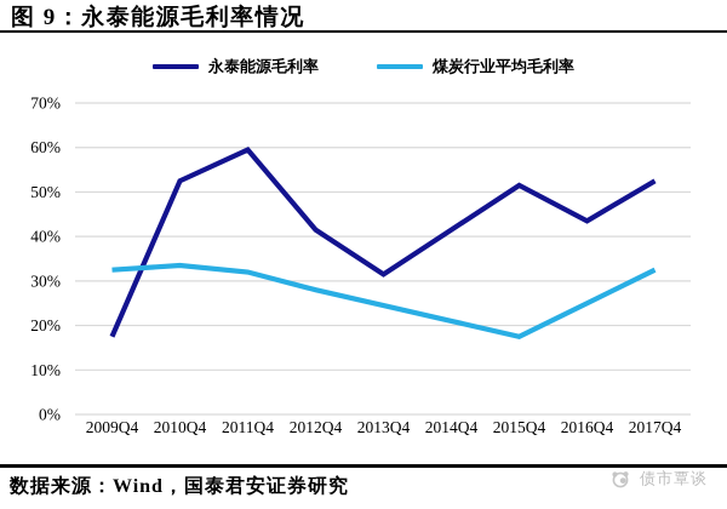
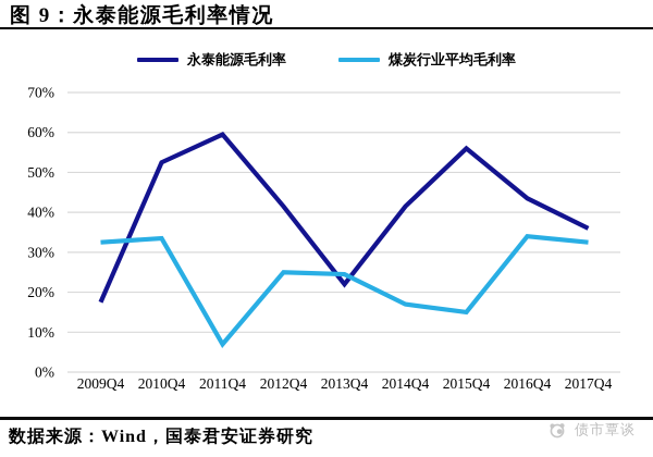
煤炭行业平均毛利率/2011Q4: 32% -> 7%
煤炭行业平均毛利率/2012Q4: 28% -> 25%
永泰能源毛利率/2013Q4: 32% -> 22%
煤炭行业平均毛利率/2014Q4: 21% -> 17%
永泰能源毛利率/2015Q4: 52% -> 56%
煤炭行业平均毛利率/2015Q4: 18% -> 15%
煤炭行业平均毛利率/2016Q4: 25% -> 34%
永泰能源毛利率/2017Q4: 52% -> 36%
